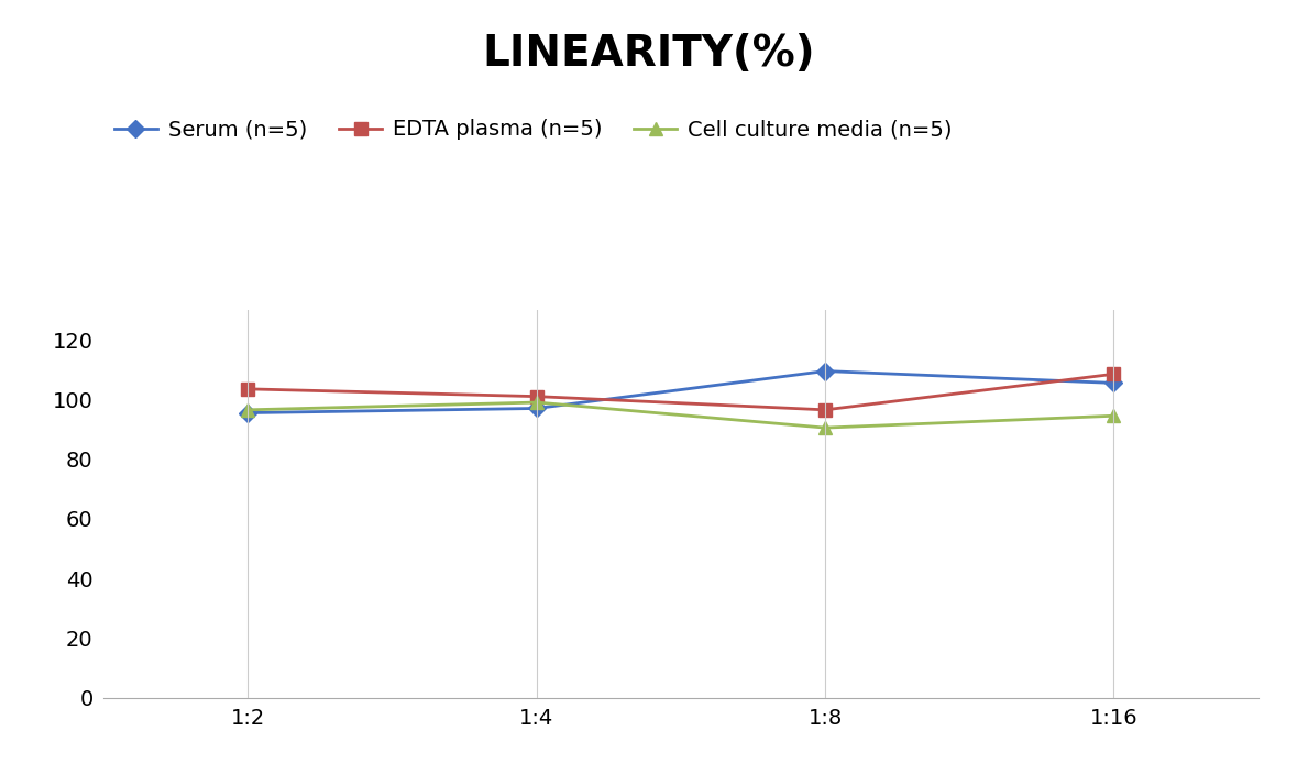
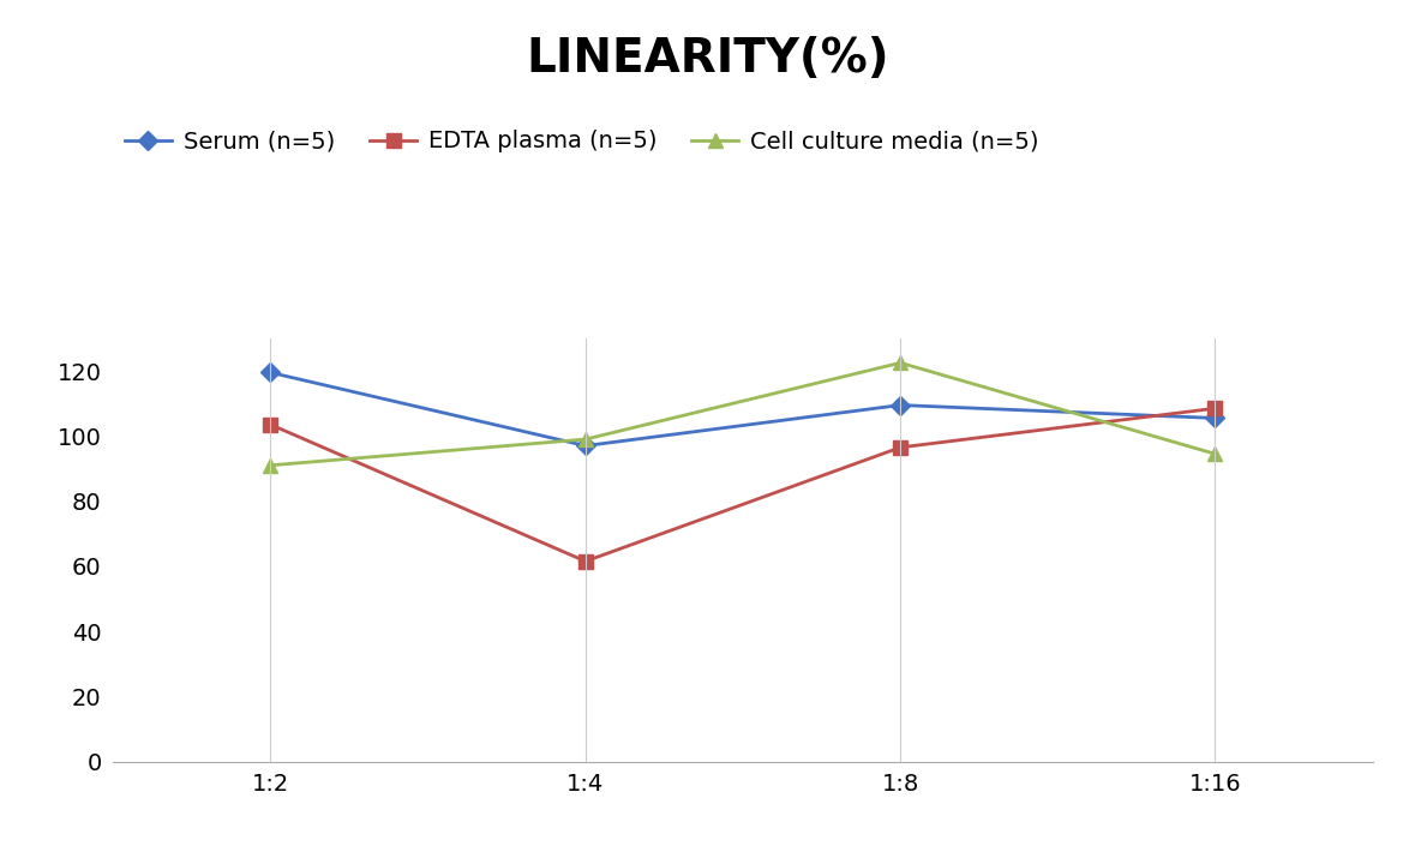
Serum (n=5)/1:2: 95.5 -> 119.5
Cell culture media (n=5)/1:2: 96.5 -> 91.0
EDTA plasma (n=5)/1:4: 101.0 -> 61.5
Cell culture media (n=5)/1:8: 90.5 -> 122.5
